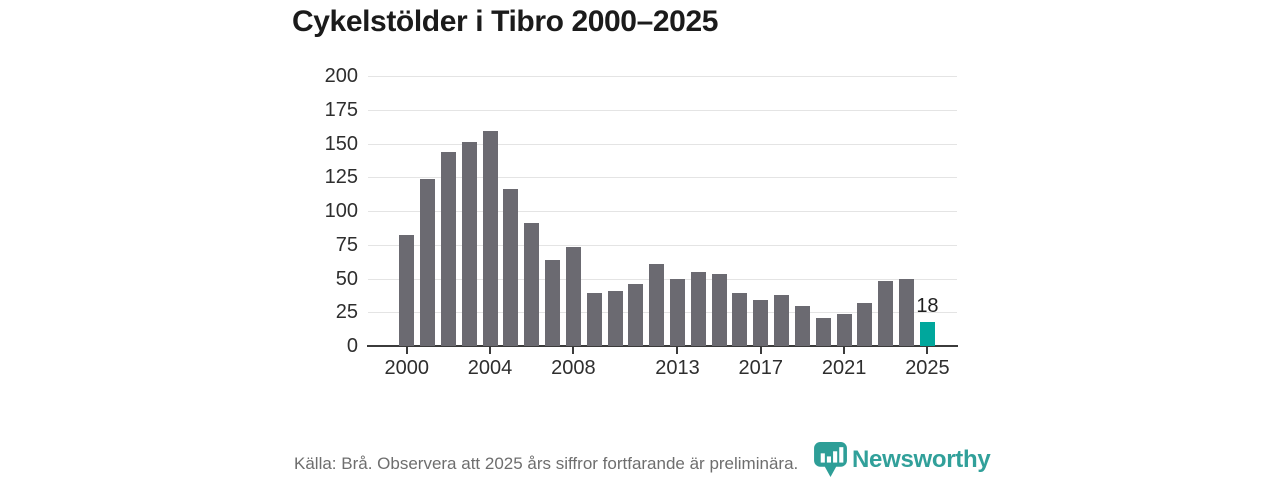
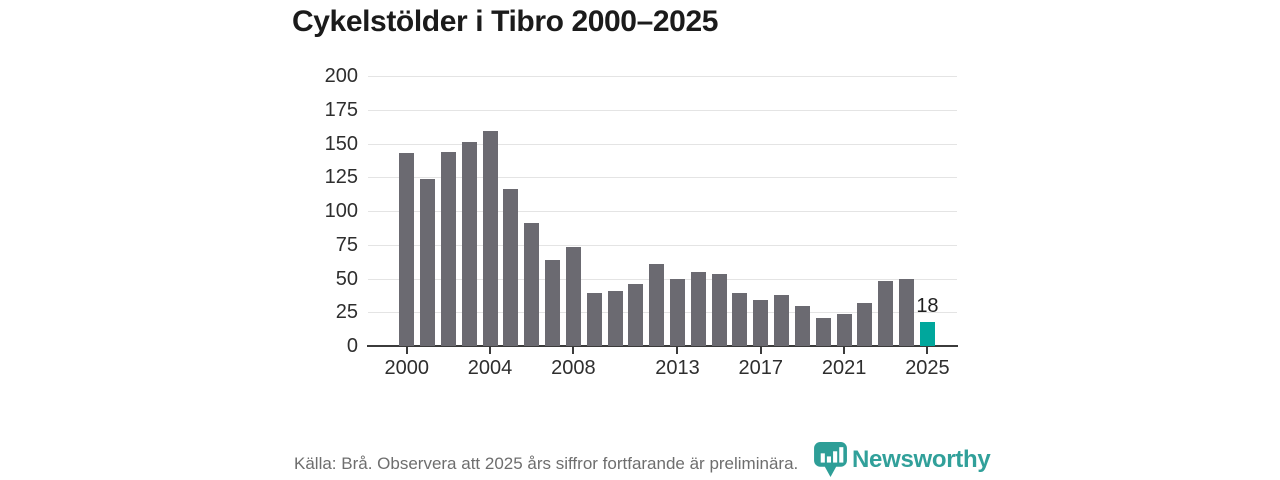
2000: 82 -> 143
